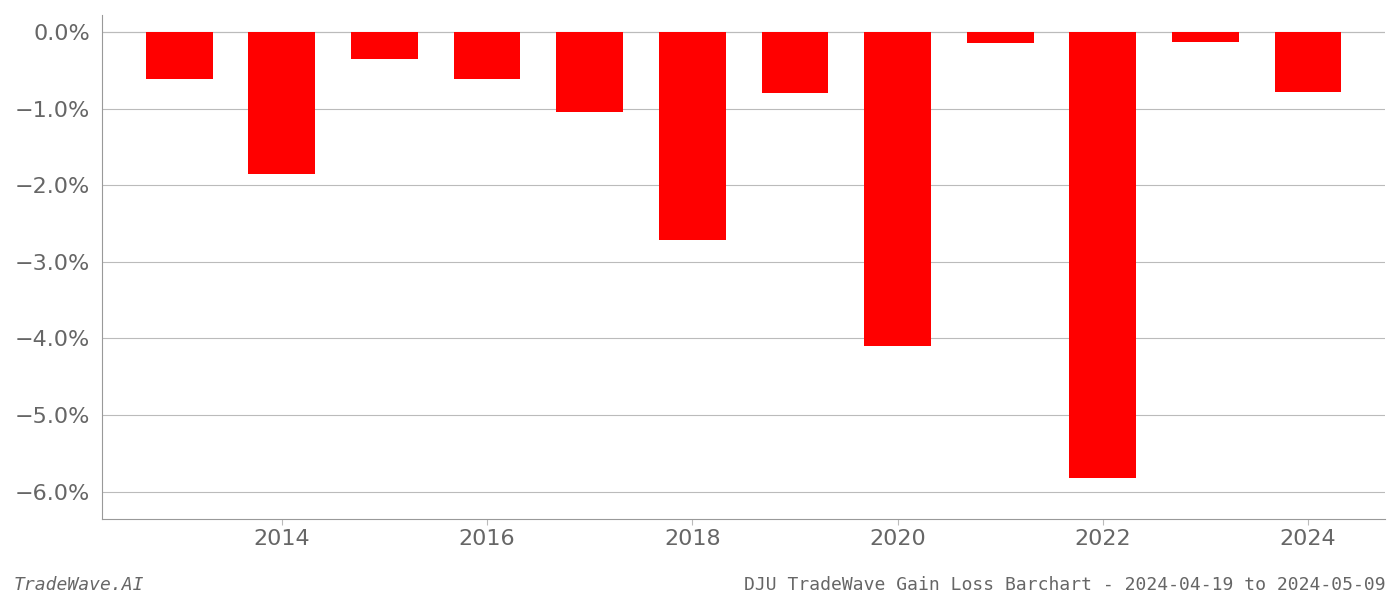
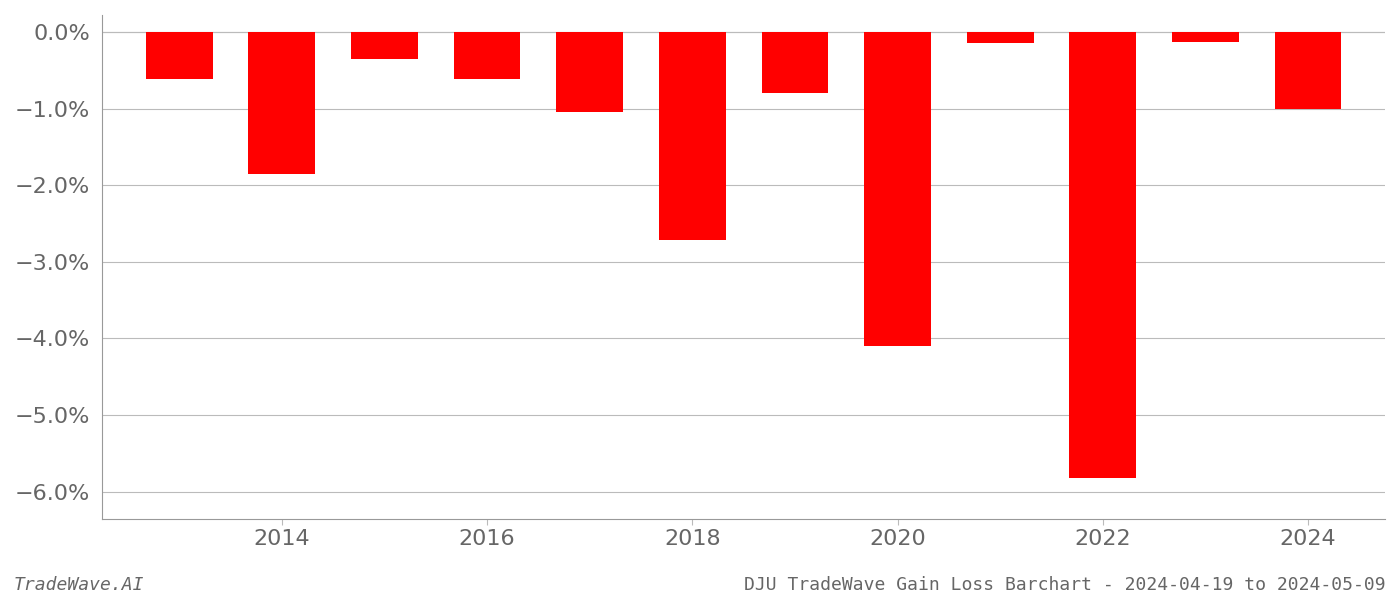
2024: -0.78% -> -1.00%
